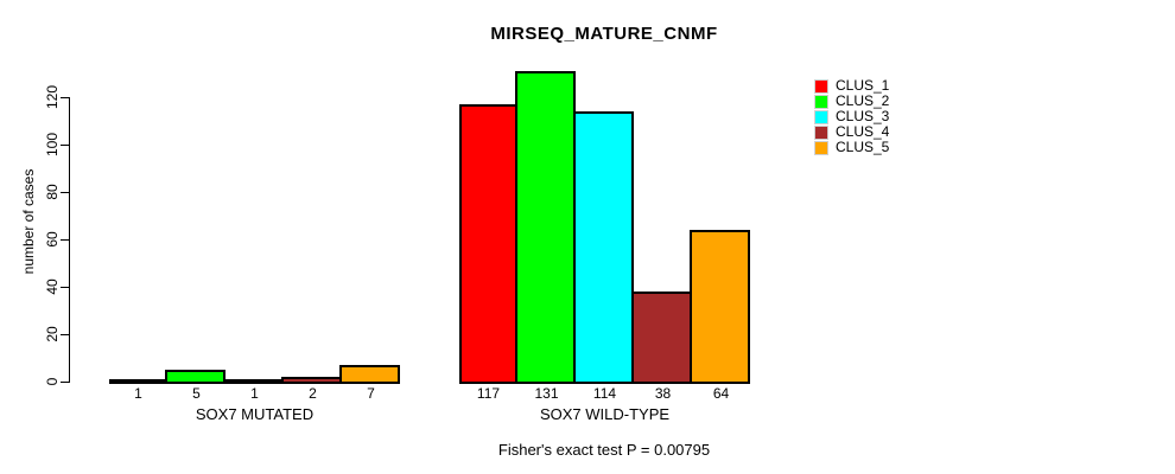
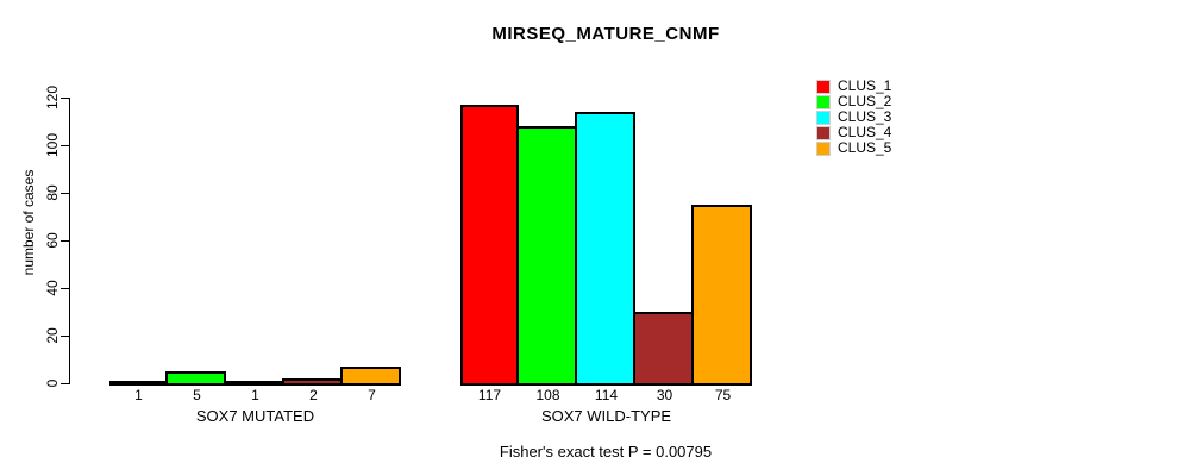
CLUS_2/SOX7 WILD-TYPE: 131 -> 108
CLUS_4/SOX7 WILD-TYPE: 38 -> 30
CLUS_5/SOX7 WILD-TYPE: 64 -> 75
